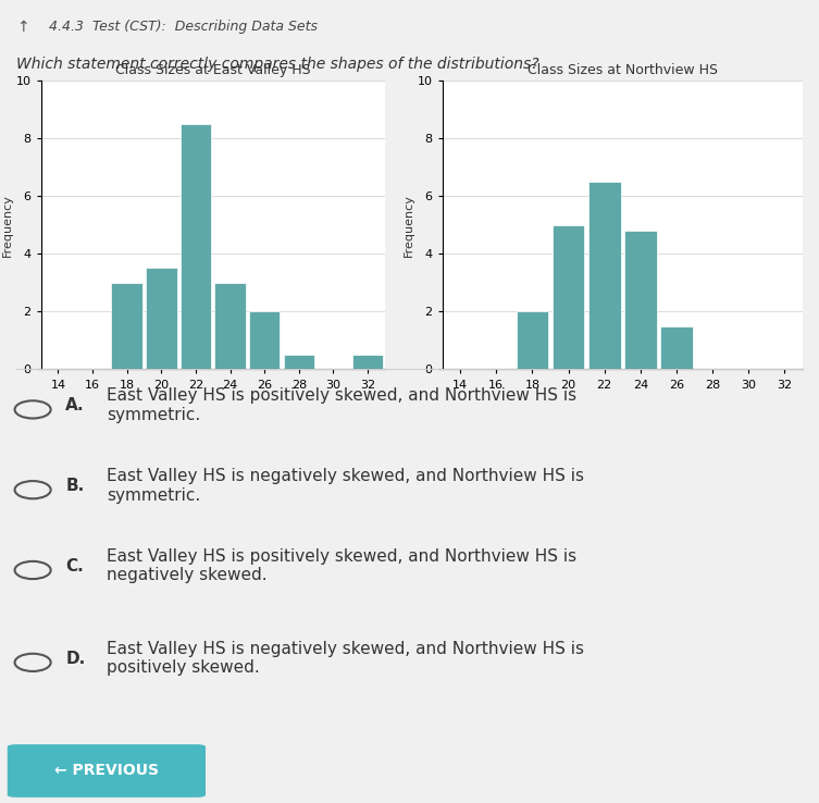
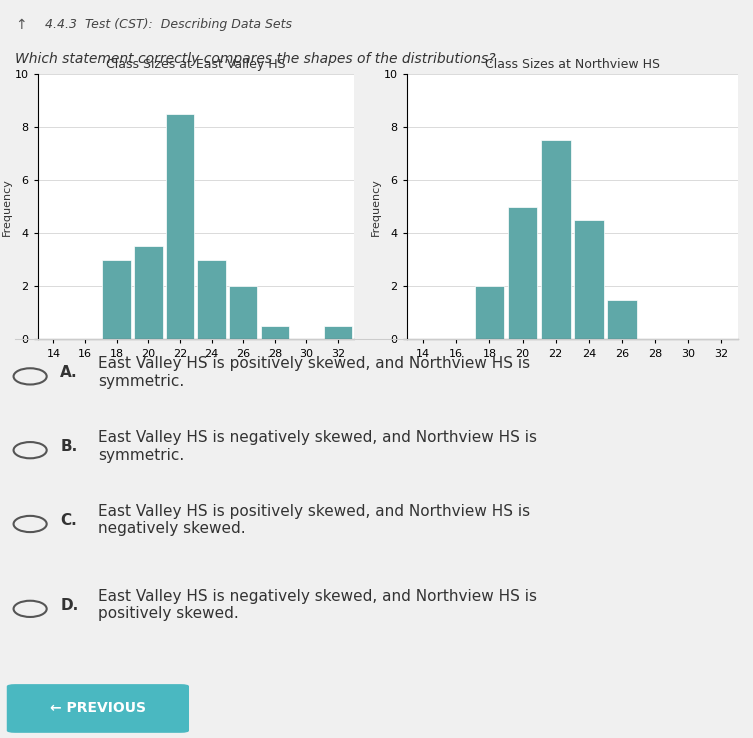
Class Sizes at Northview HS/22: 6.5 -> 7.5
Class Sizes at Northview HS/24: 4.8 -> 4.5
